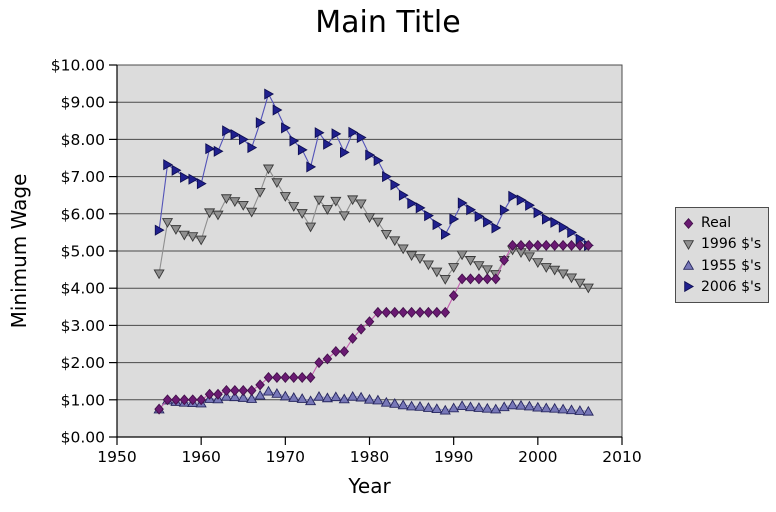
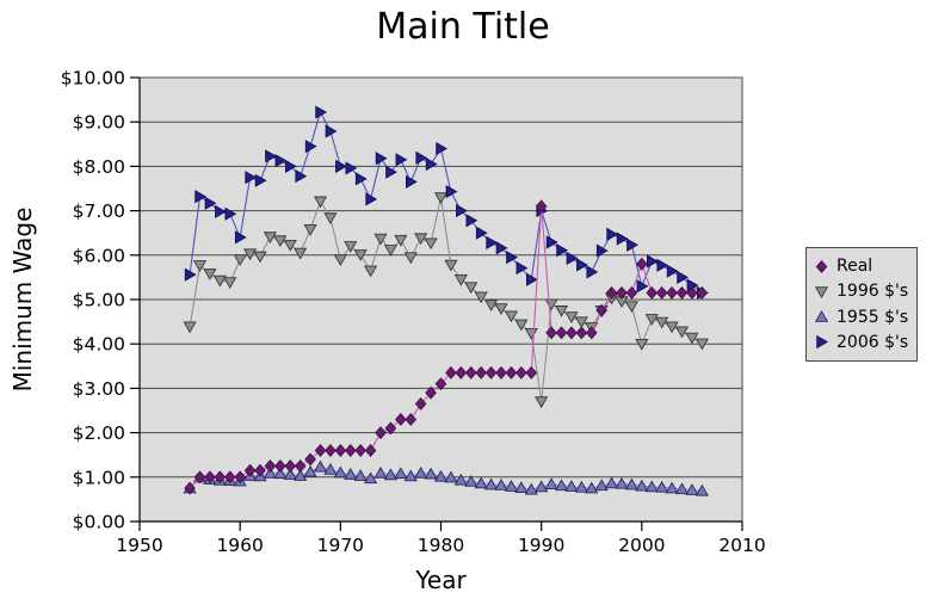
1996 $'s/1960: $5.3 -> $5.9
2006 $'s/1960: $6.8 -> $6.4
1996 $'s/1970: $6.5 -> $5.9
2006 $'s/1970: $8.3 -> $8.0
1996 $'s/1980: $5.9 -> $7.3
2006 $'s/1980: $7.6 -> $8.4
Real/1990: $3.8 -> $7.1
1996 $'s/1990: $4.6 -> $2.7
2006 $'s/1990: $5.9 -> $7.0
Real/2000: $5.2 -> $5.8
1996 $'s/2000: $4.7 -> $4.0
2006 $'s/2000: $6.0 -> $5.3
